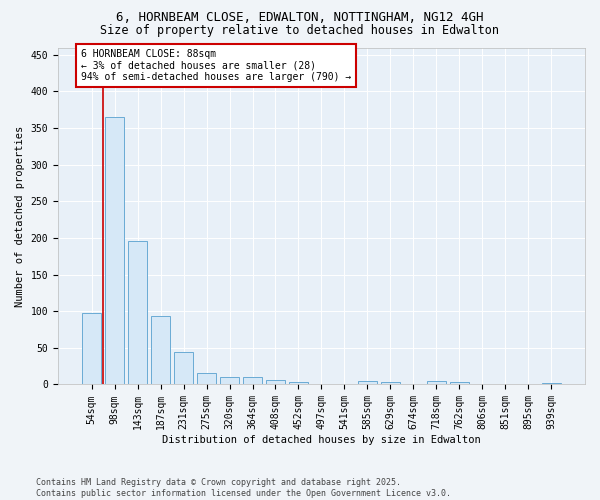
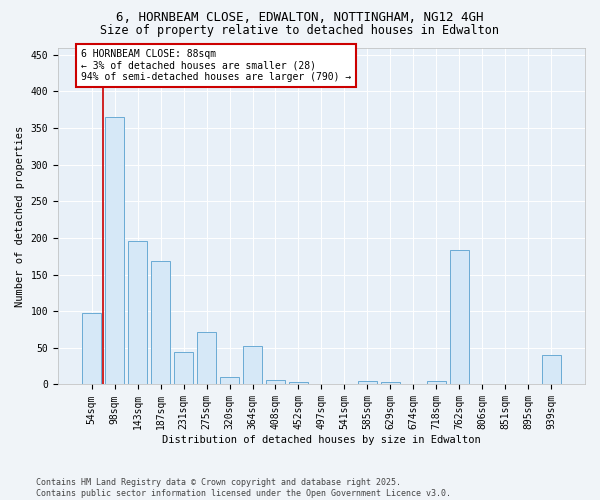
187sqm: 93 -> 168
275sqm: 15 -> 72
364sqm: 10 -> 52
762sqm: 4 -> 184
939sqm: 2 -> 40
